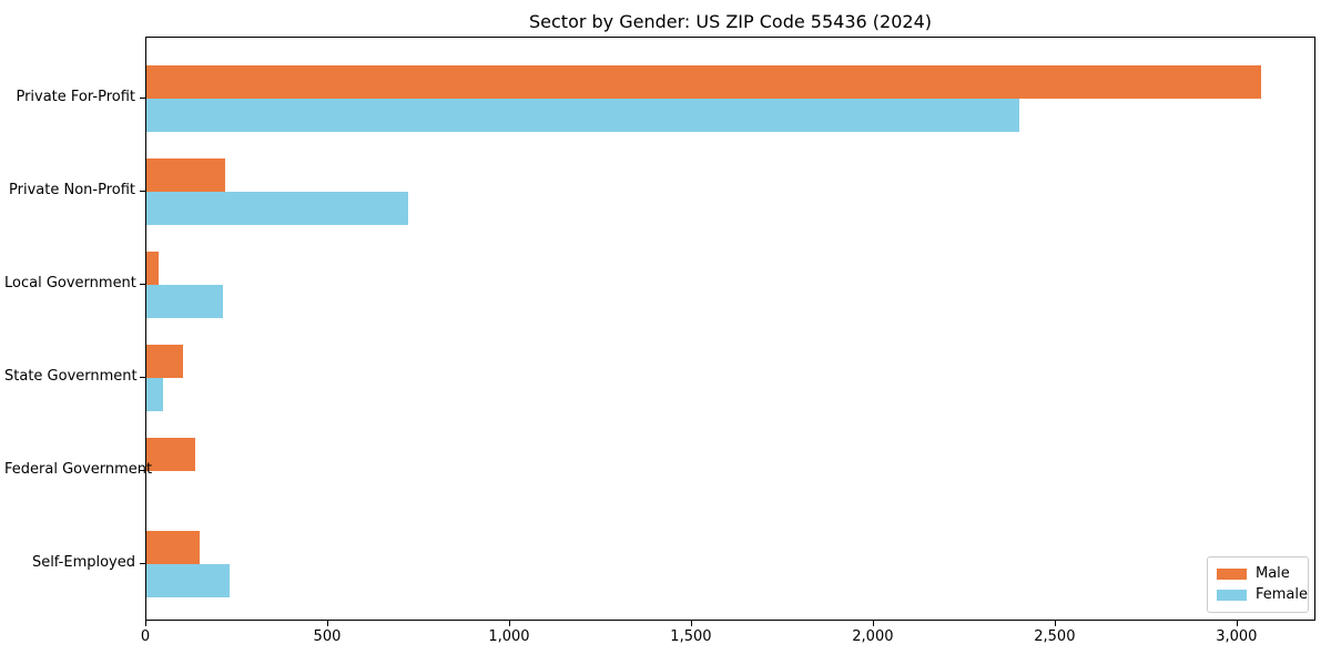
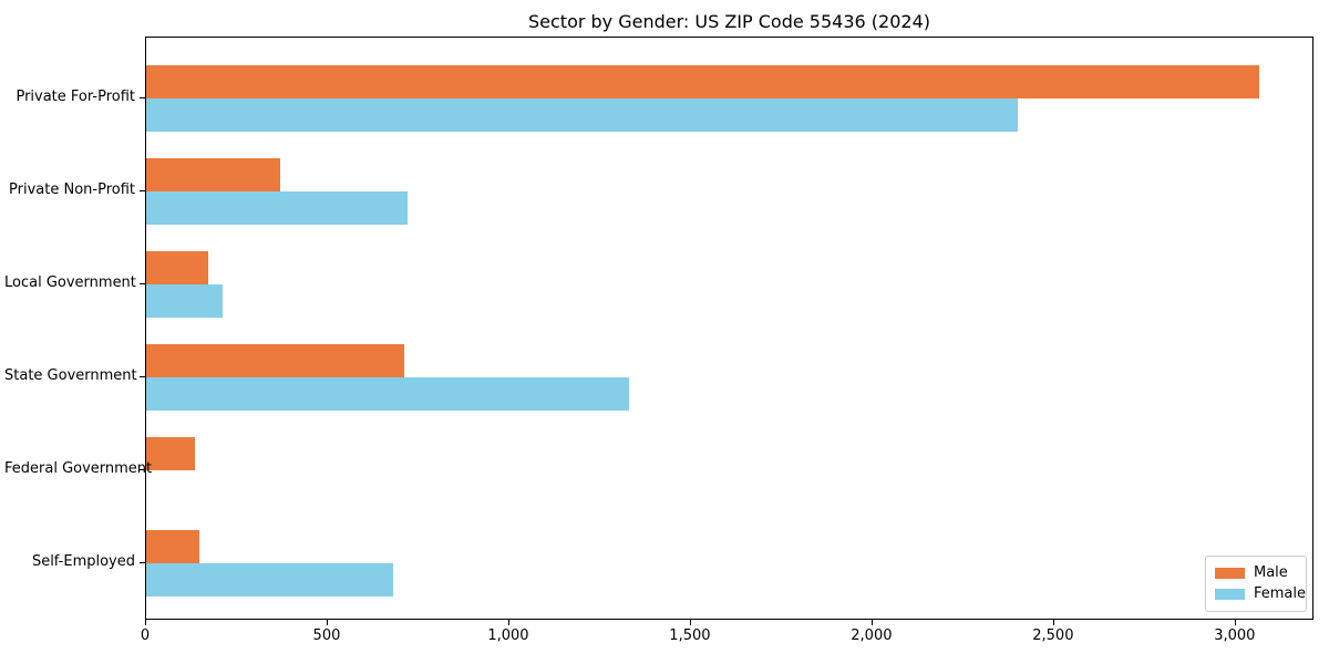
Male/Private Non-Profit: 220 -> 370
Male/Local Government: 40 -> 170
Male/State Government: 100 -> 710
Female/State Government: 40 -> 1330
Female/Self-Employed: 230 -> 680
